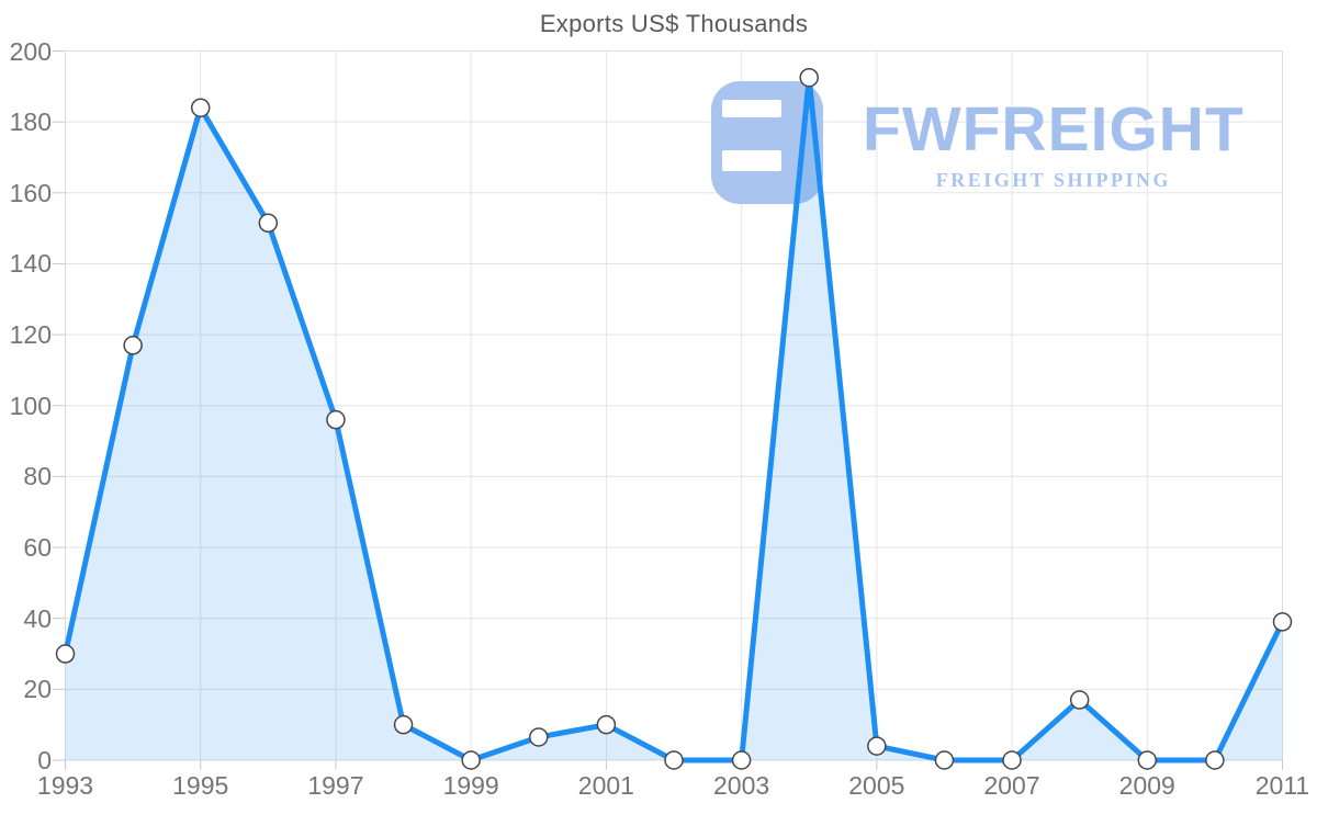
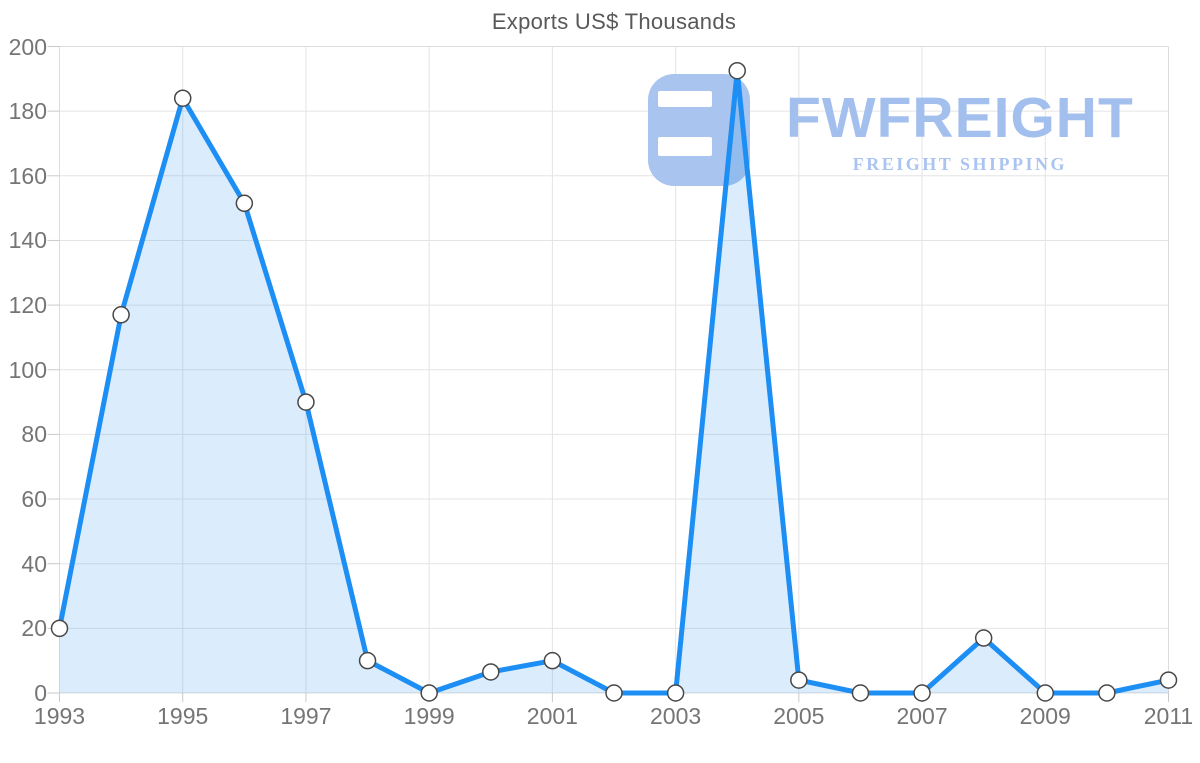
1993: 30 -> 20
1997: 96 -> 90
2011: 39 -> 4
